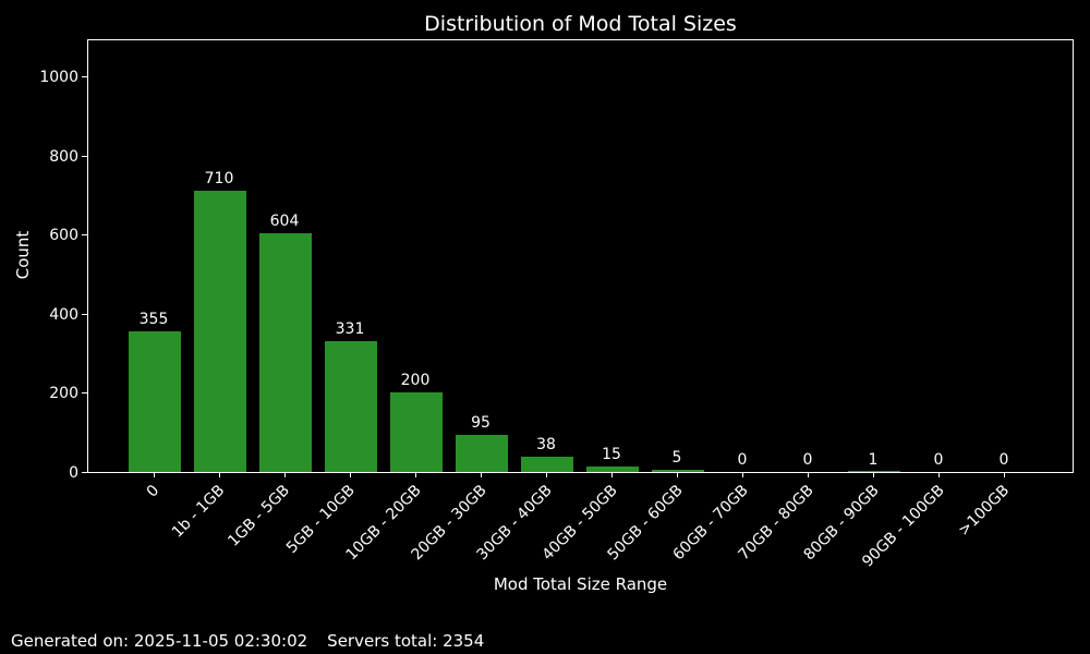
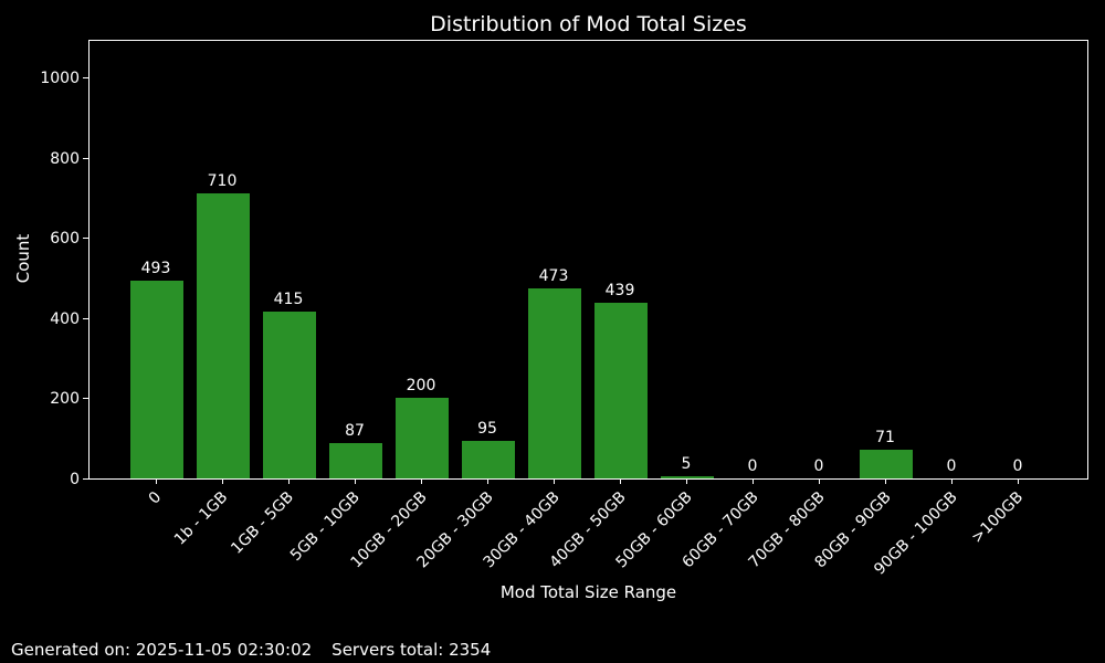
0: 355 -> 493
1GB - 5GB: 604 -> 415
5GB - 10GB: 331 -> 87
30GB - 40GB: 38 -> 473
40GB - 50GB: 15 -> 439
80GB - 90GB: 1 -> 71
